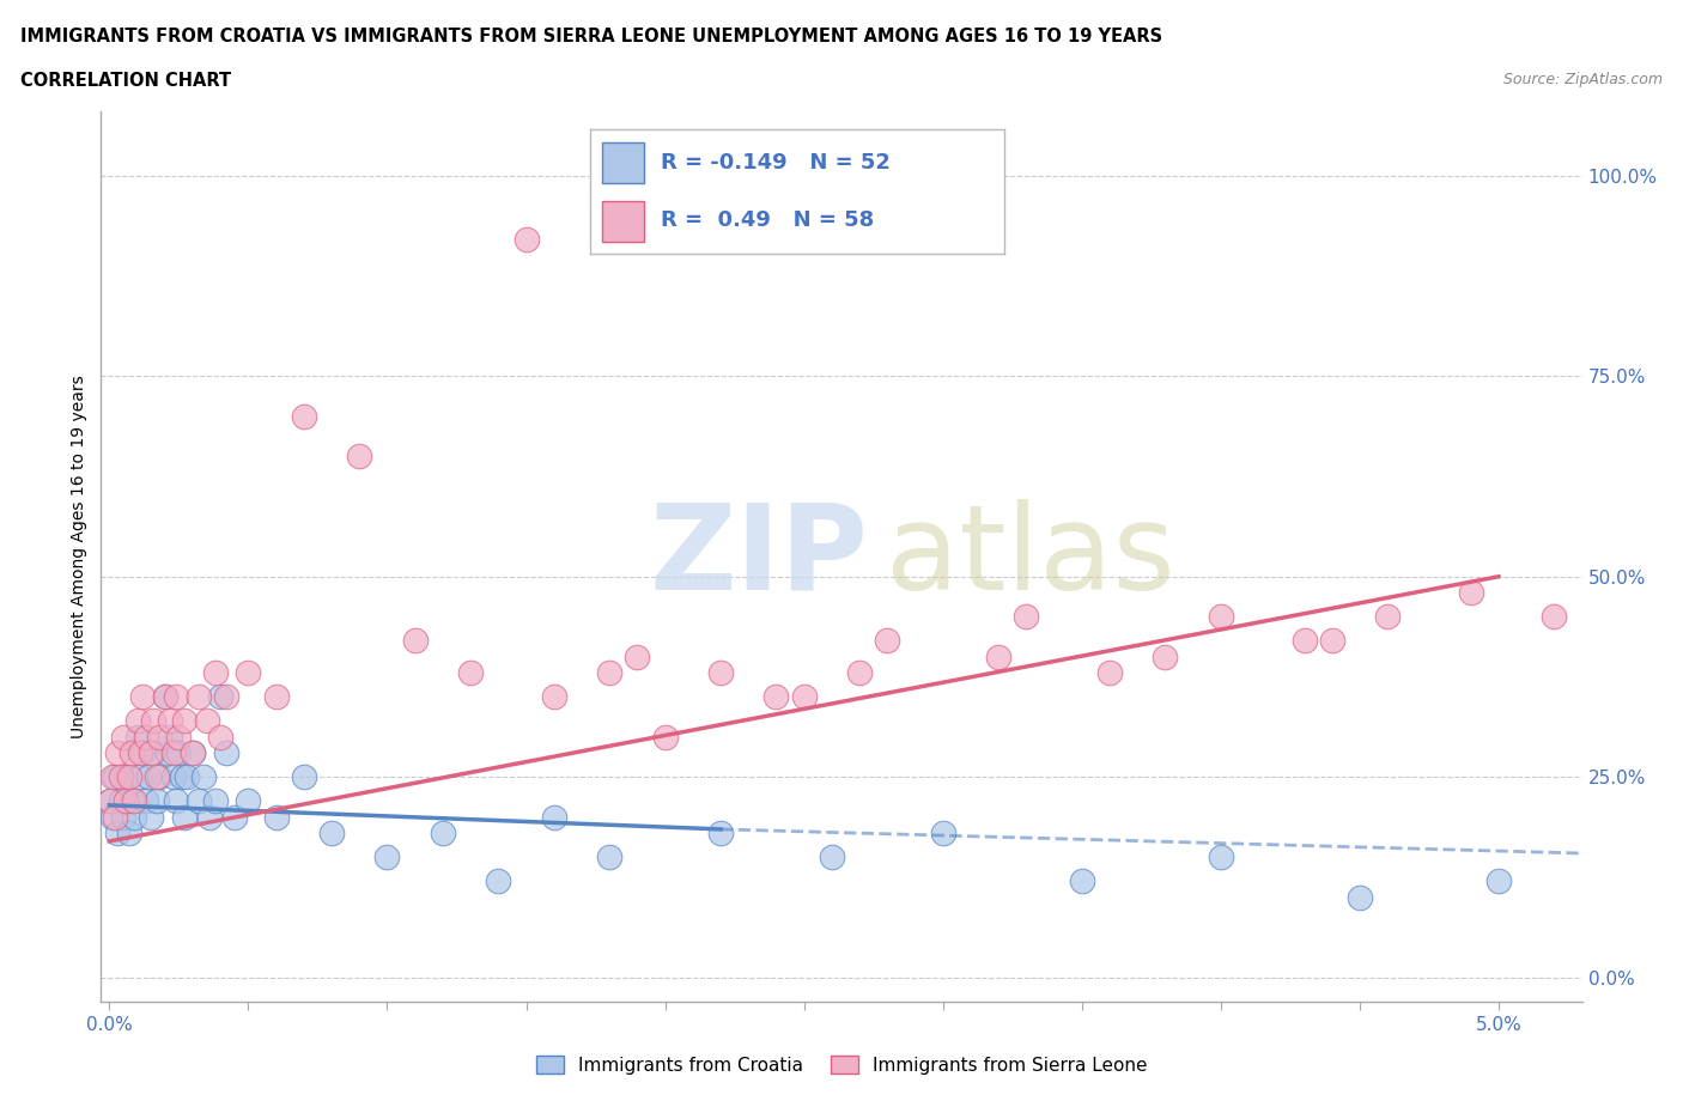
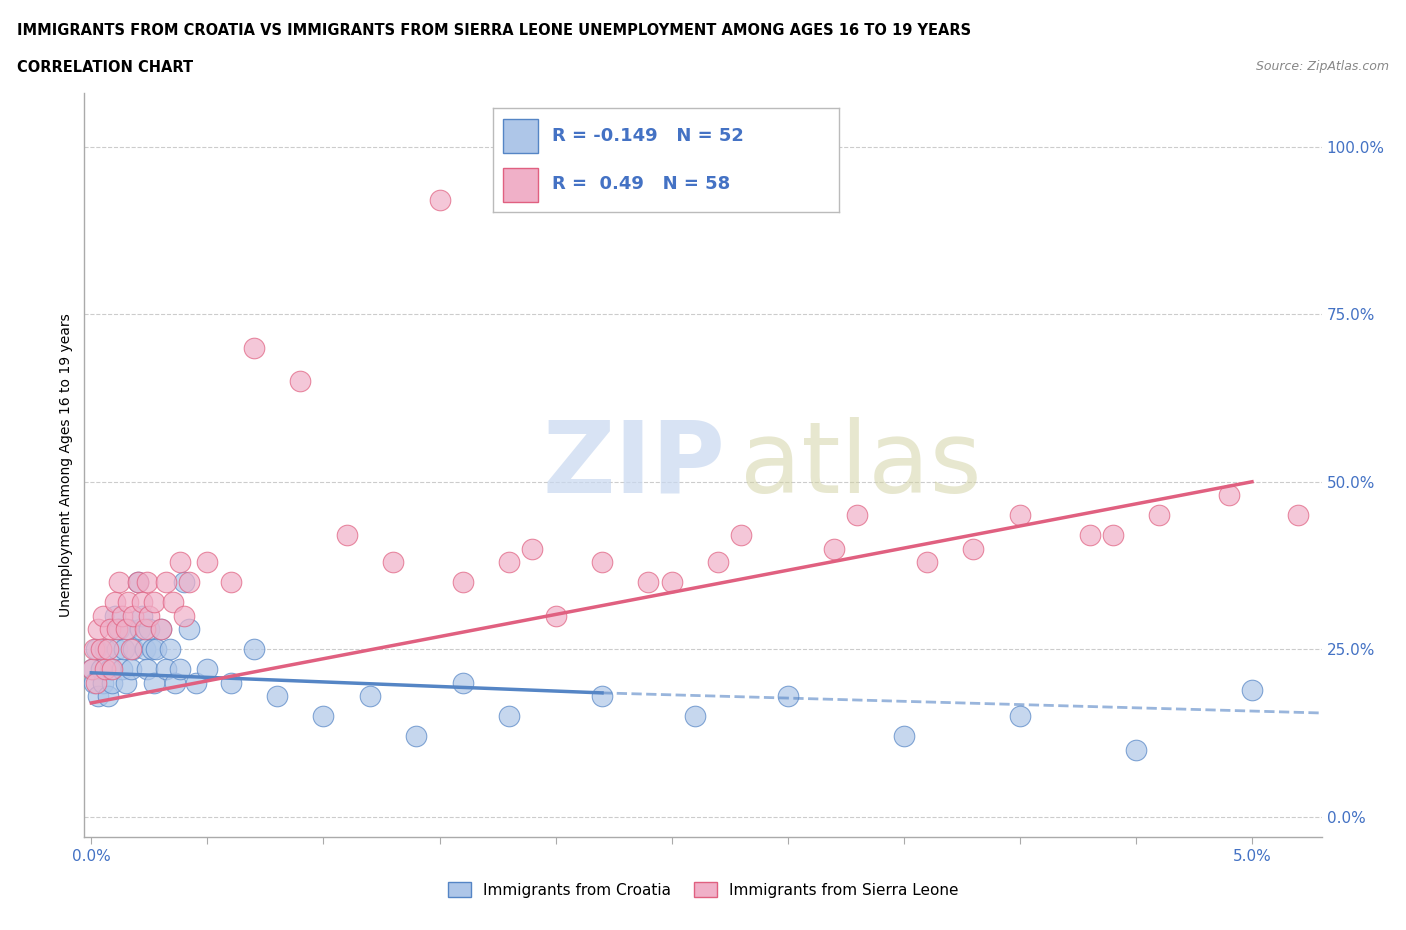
Immigrants from Croatia/5.0%: 12% -> 19%
